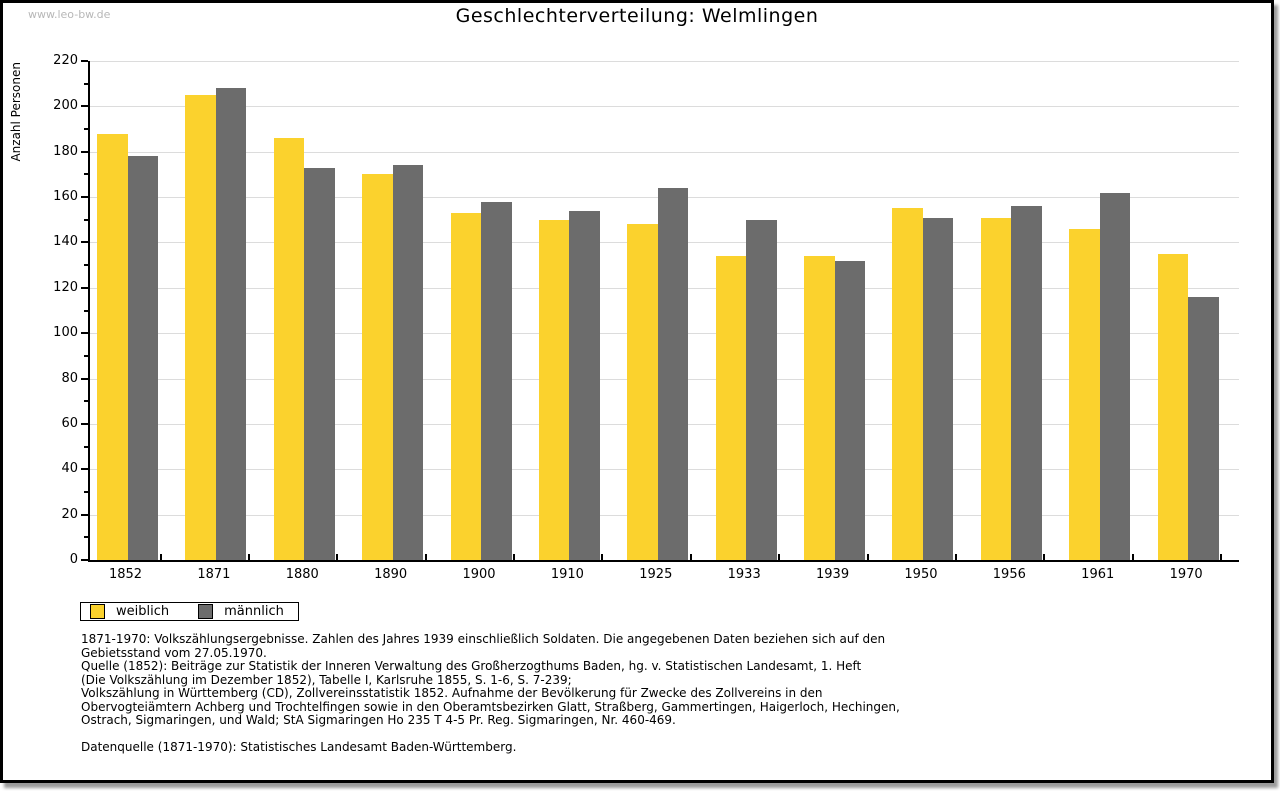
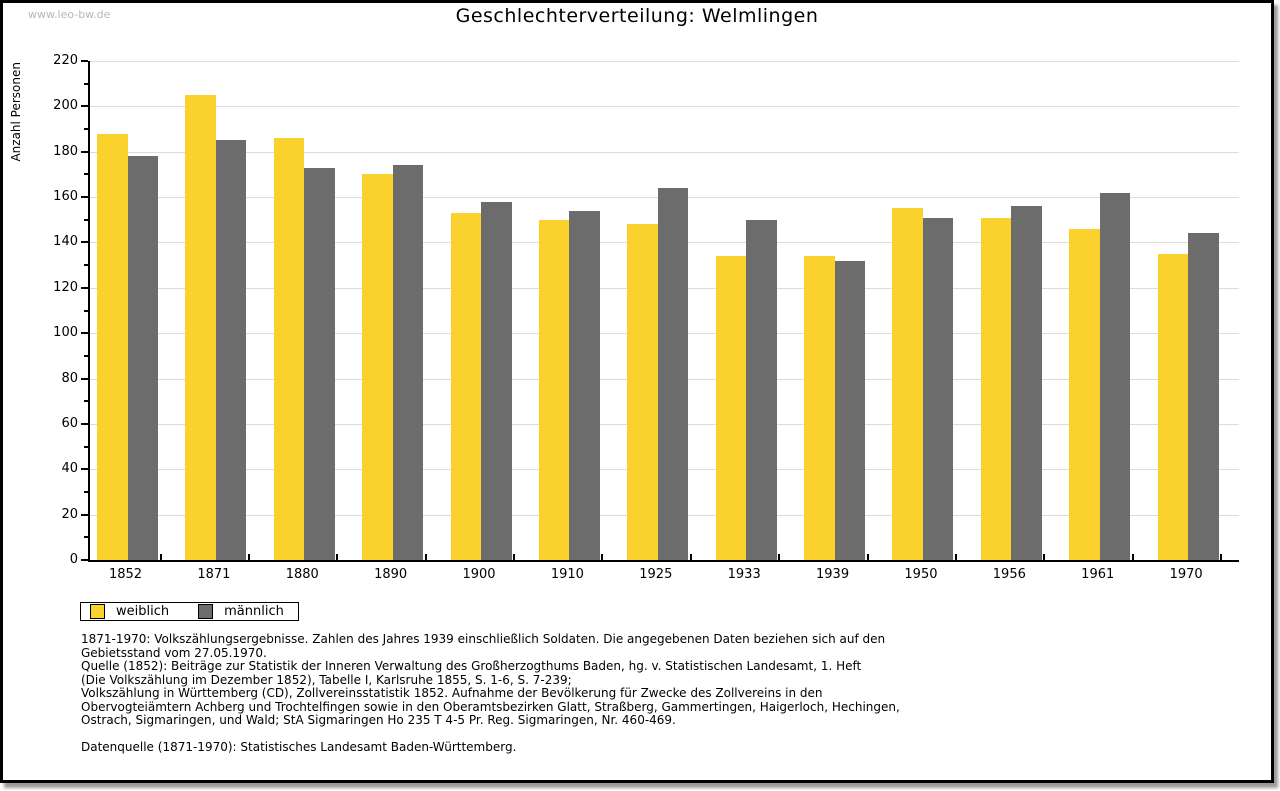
männlich/1871: 208 -> 185
männlich/1970: 116 -> 144
